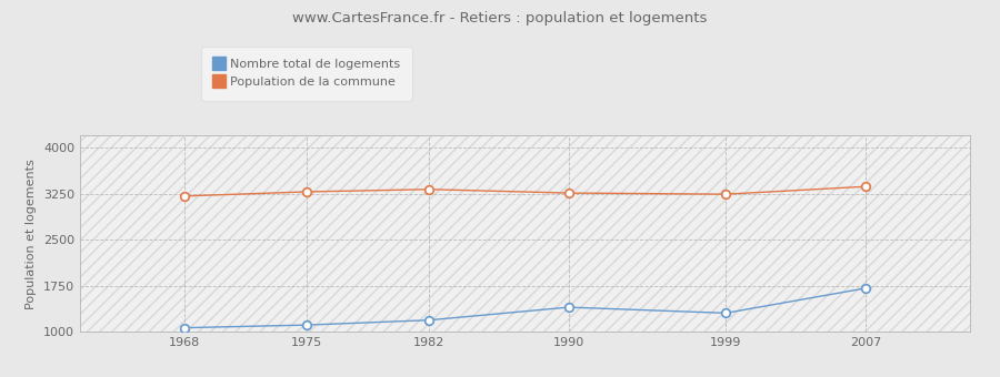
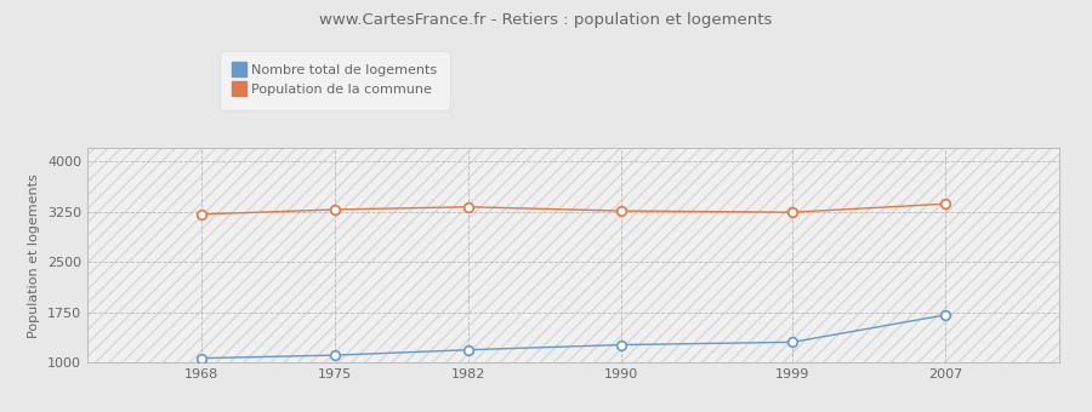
Nombre total de logements/1990: 1400 -> 1260
